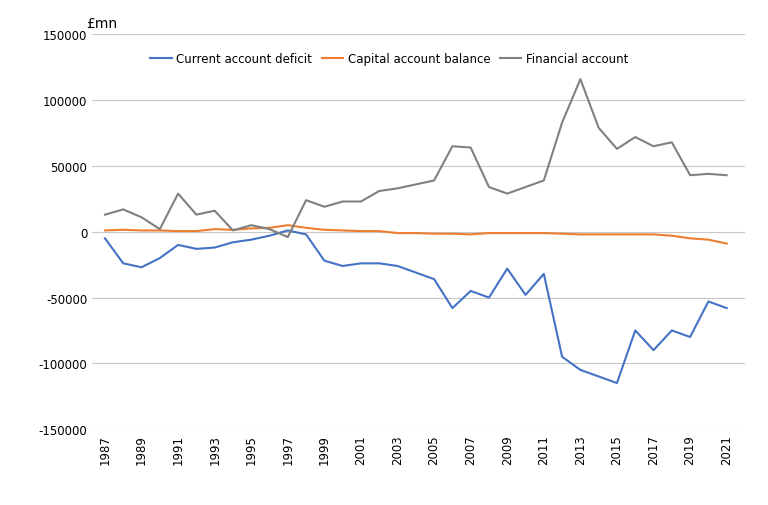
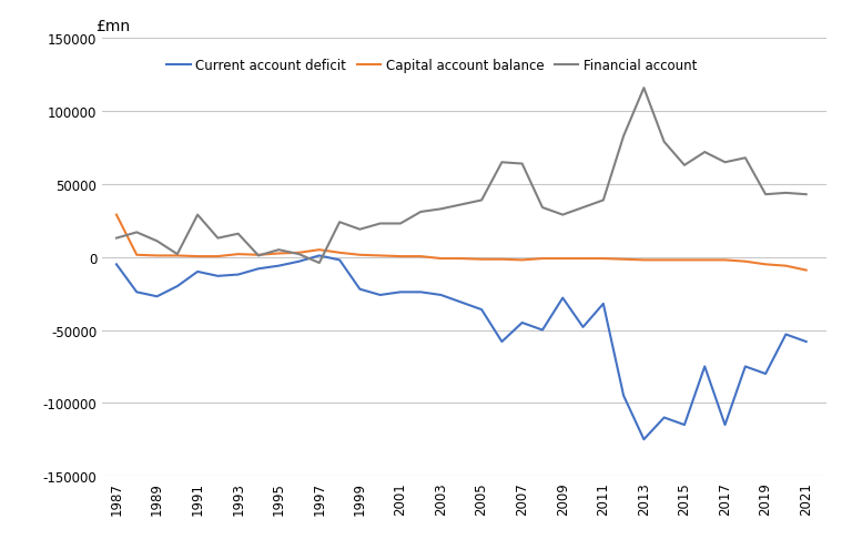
Capital account balance/1987: 1000 -> 29000
Current account deficit/2013: -105000 -> -125000
Current account deficit/2017: -90000 -> -115000
